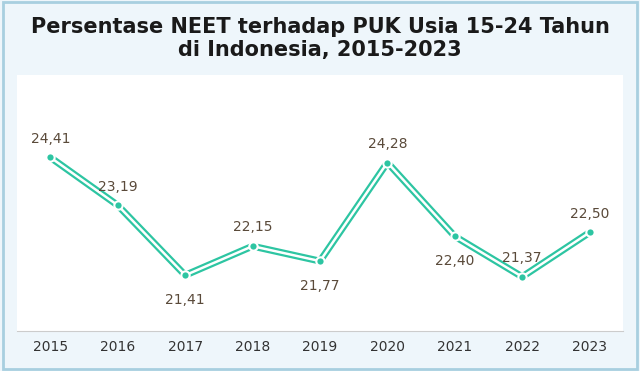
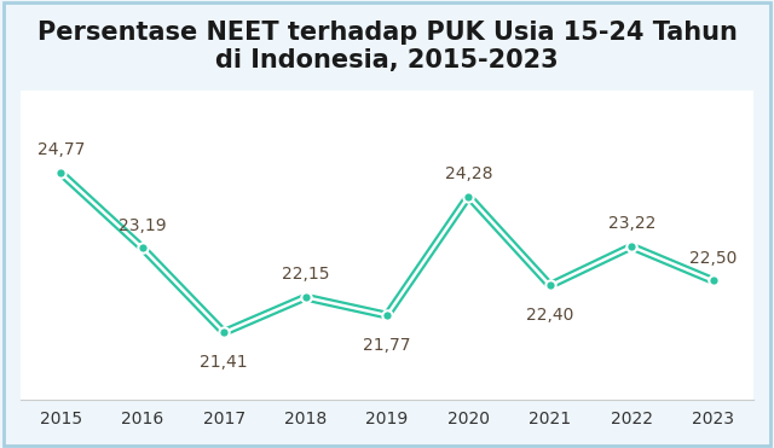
2015: 24,41 -> 24,77
2022: 21,37 -> 23,22
